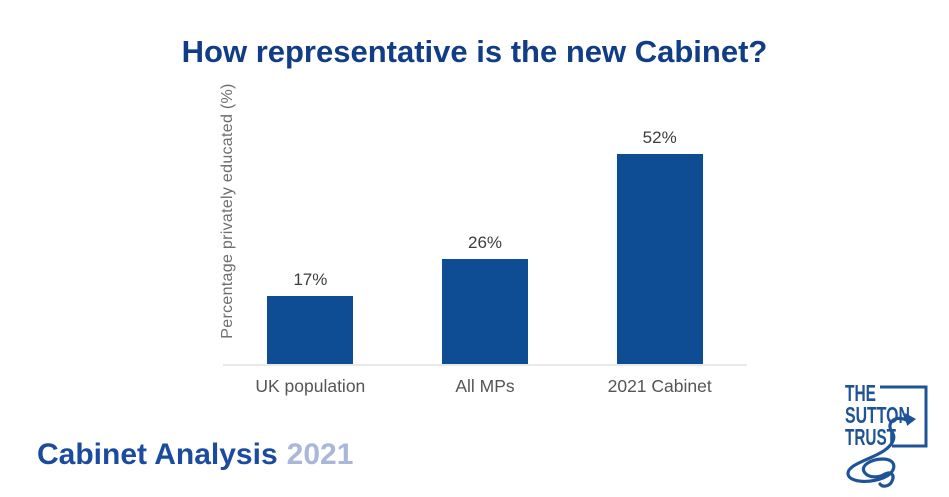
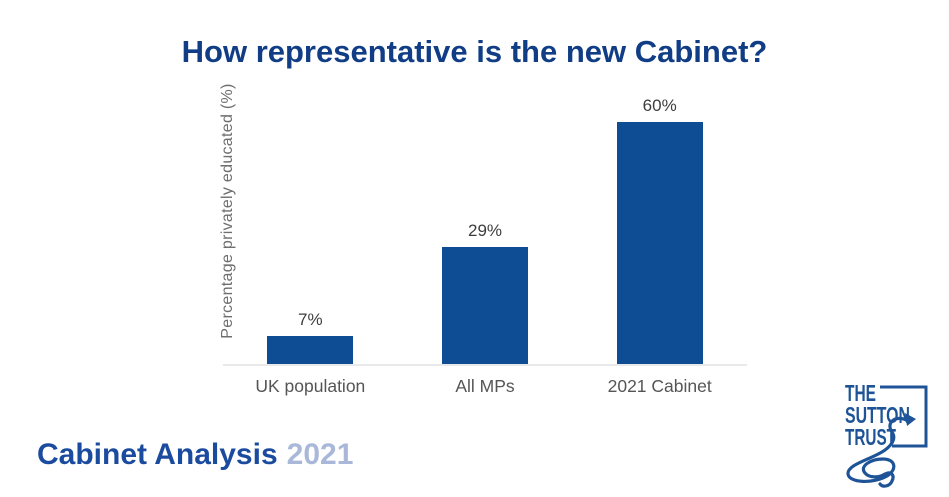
UK population: 17% -> 7%
All MPs: 26% -> 29%
2021 Cabinet: 52% -> 60%
